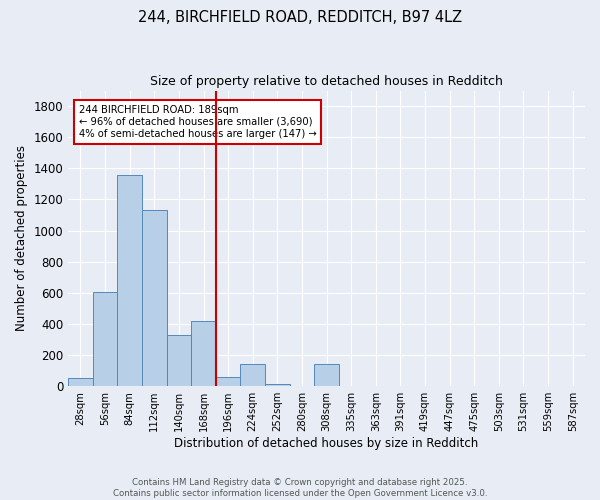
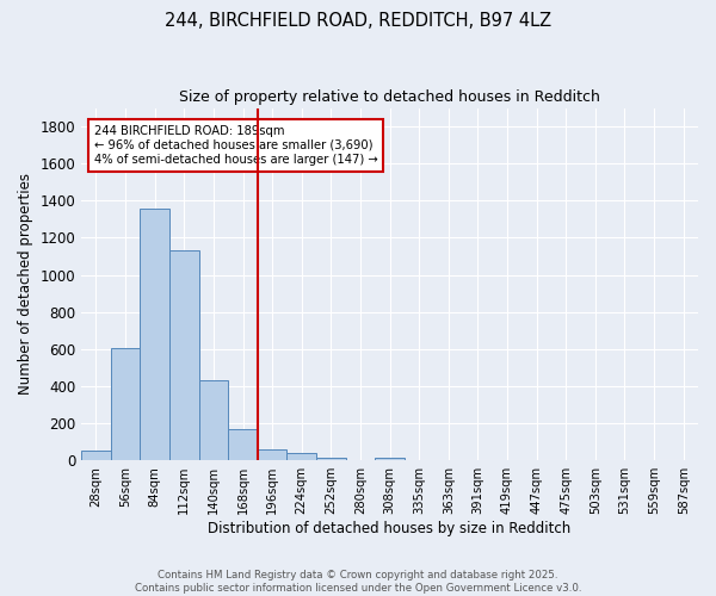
140sqm: 330 -> 430
168sqm: 420 -> 170
224sqm: 140 -> 40
308sqm: 140 -> 20
